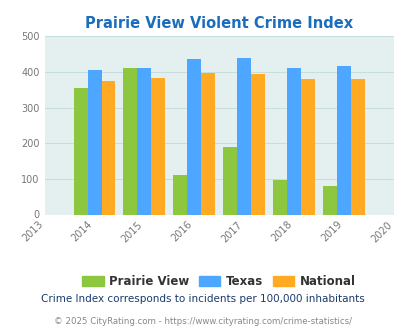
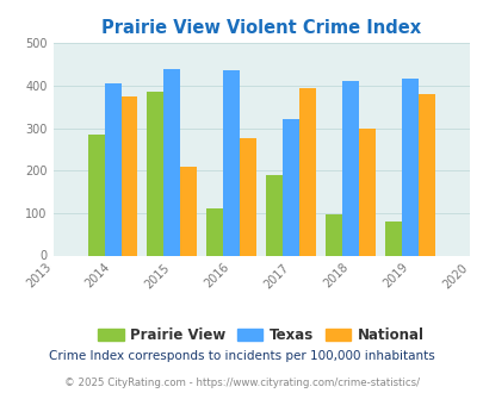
Prairie View/2014: 355 -> 285
Prairie View/2015: 410 -> 385
Texas/2015: 410 -> 440
National/2015: 383 -> 210
National/2016: 397 -> 275
Texas/2017: 438 -> 320
National/2018: 380 -> 300
